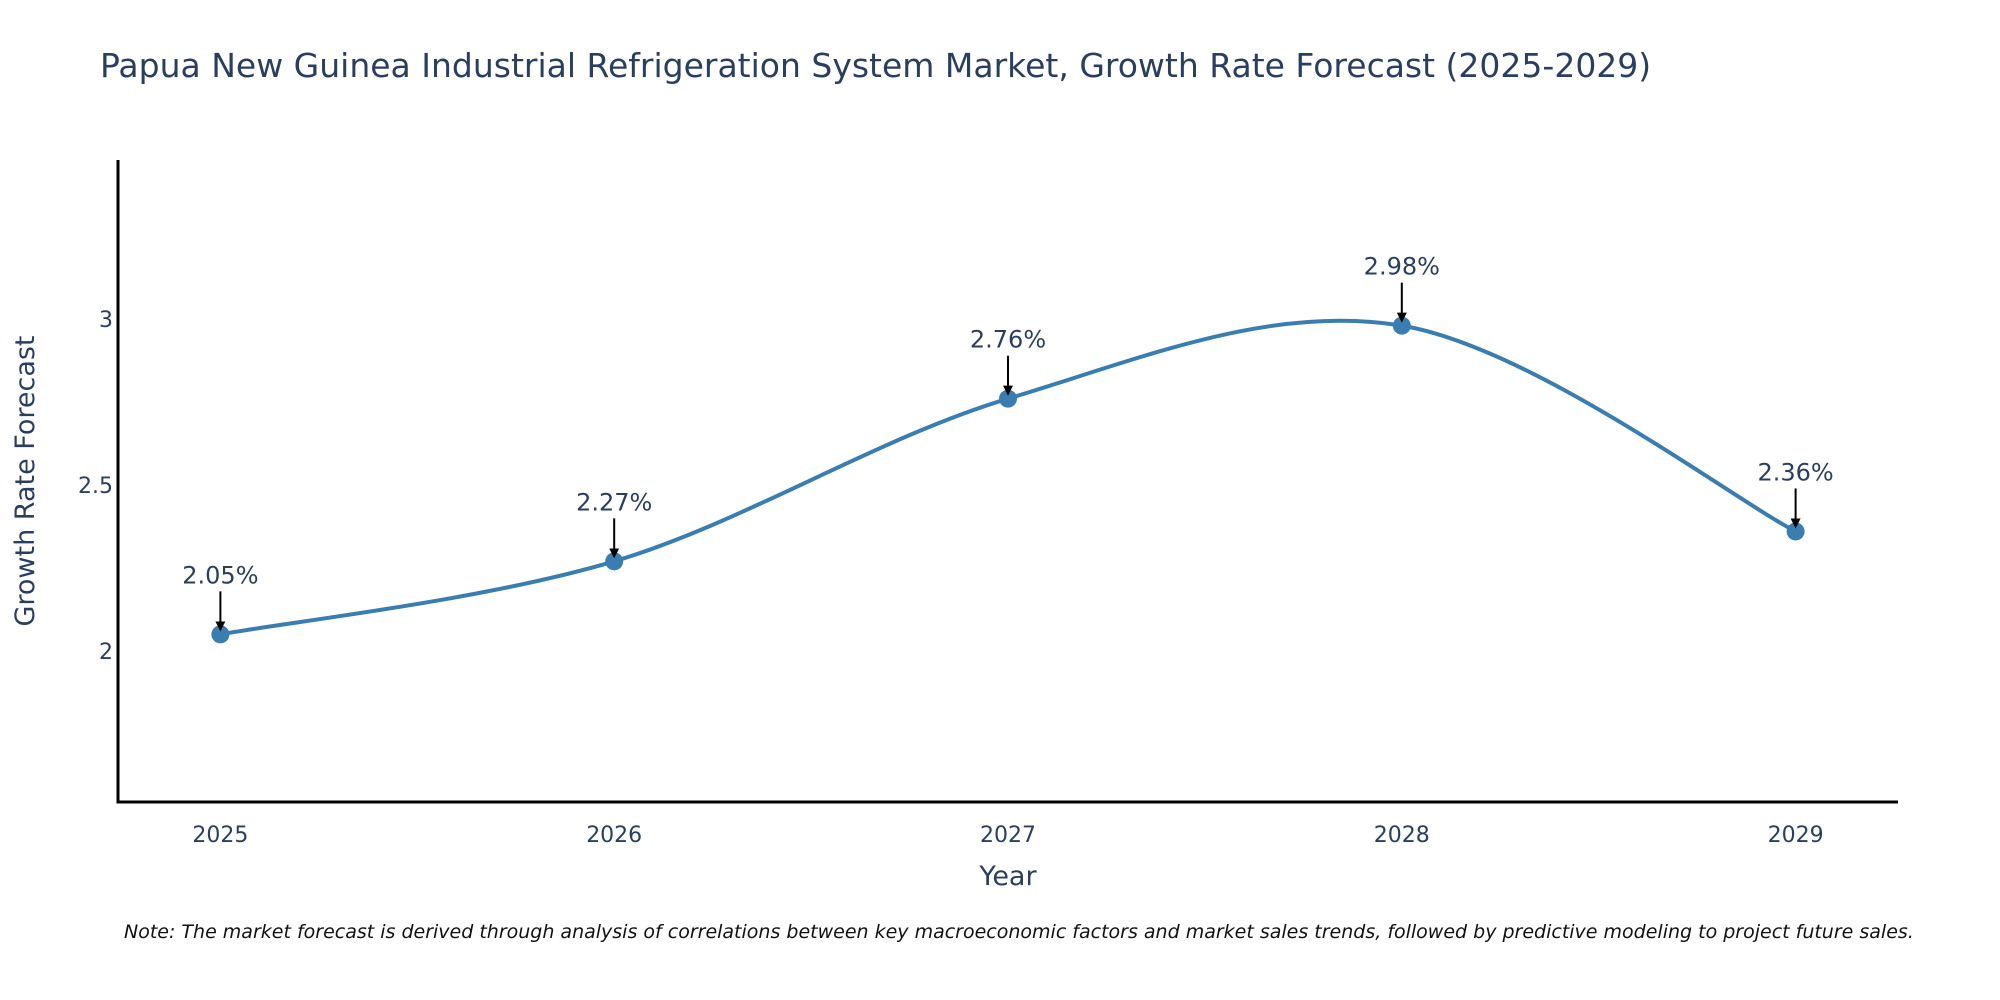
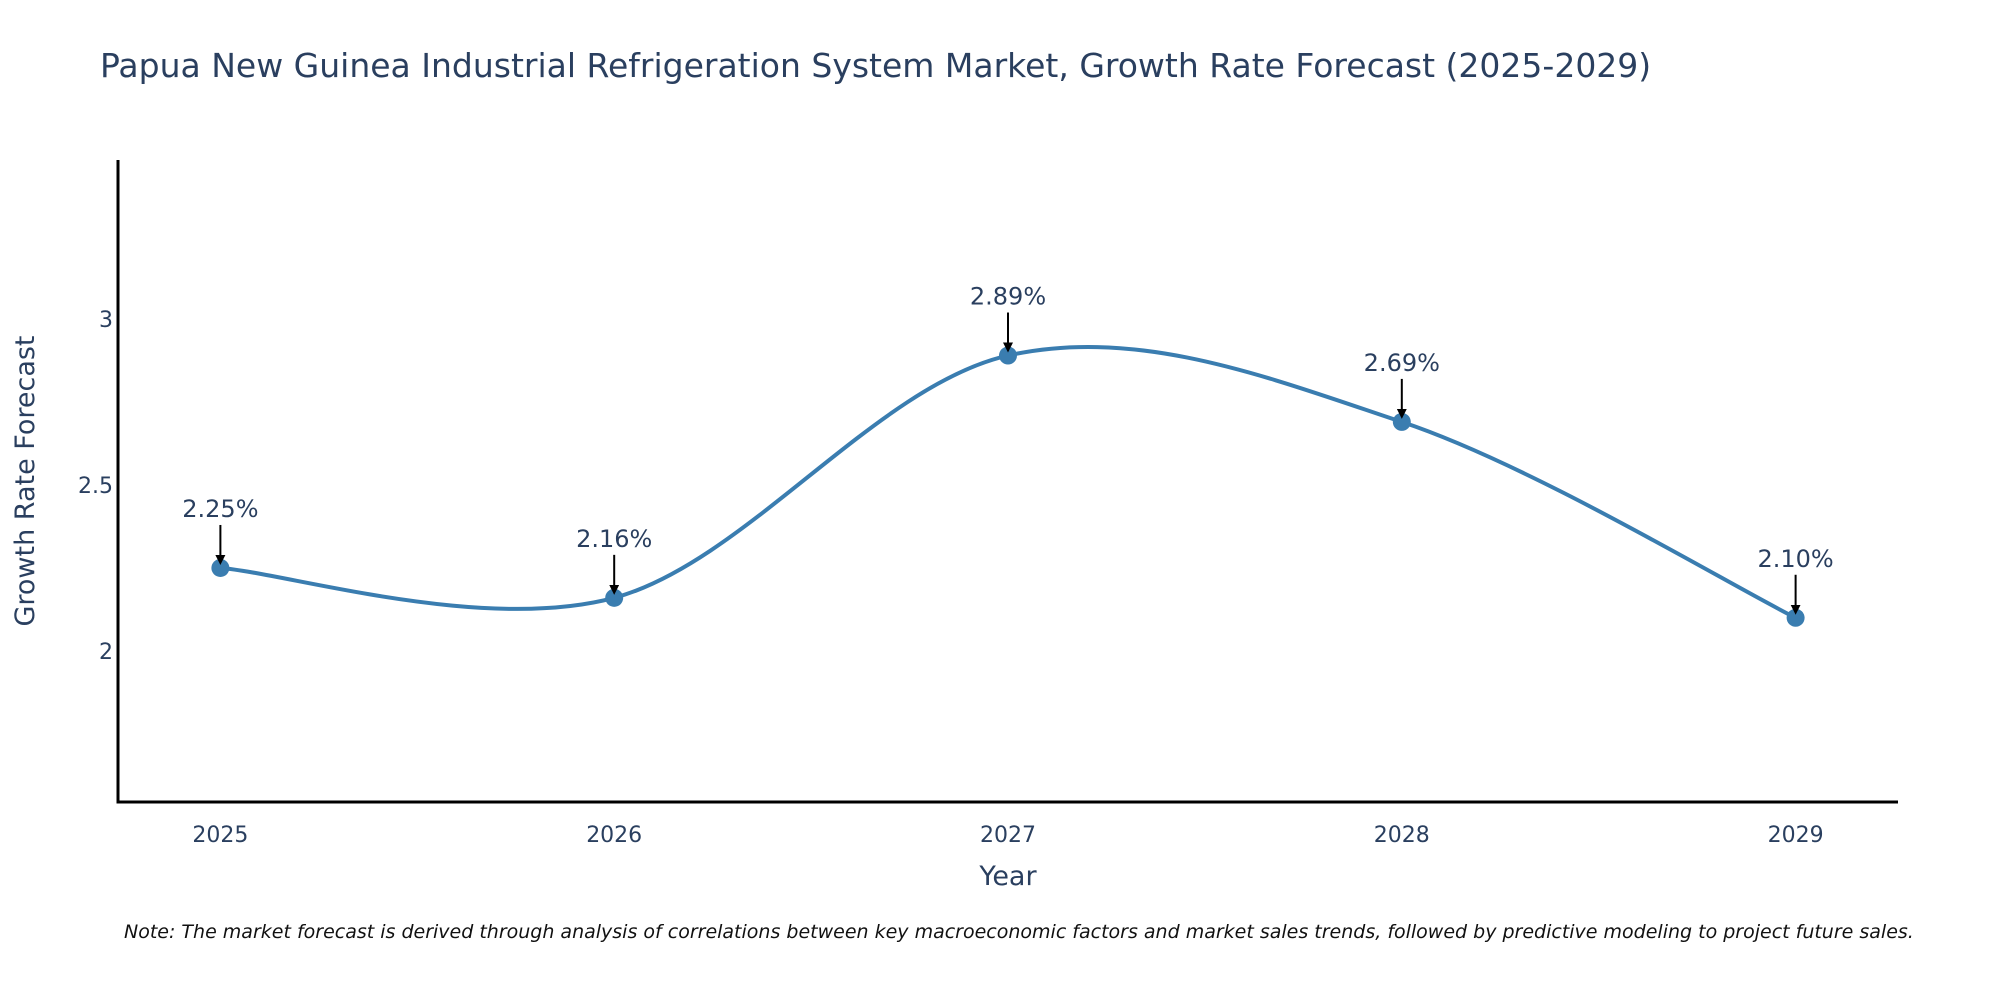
2025: 2.05% -> 2.25%
2026: 2.27% -> 2.16%
2027: 2.76% -> 2.89%
2028: 2.98% -> 2.69%
2029: 2.36% -> 2.10%
